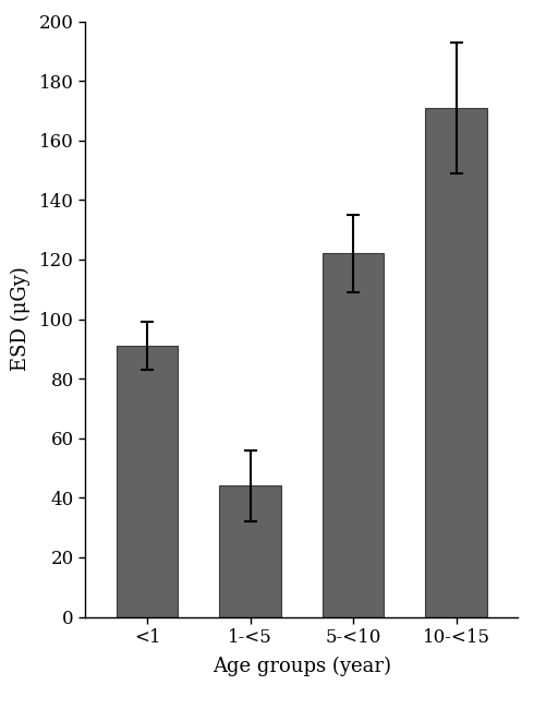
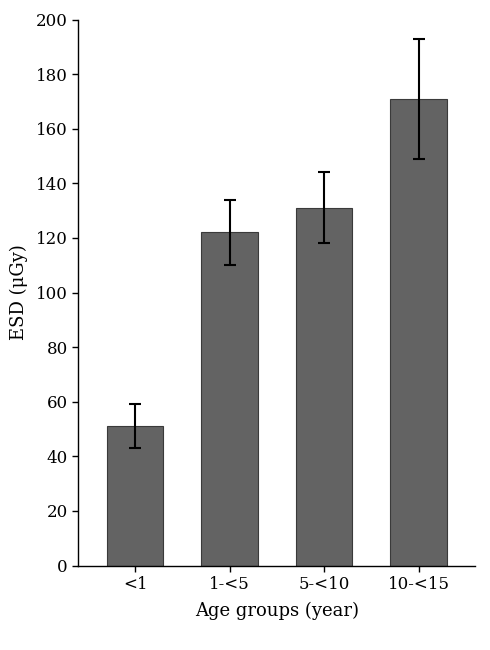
<1: 91 -> 51
1-<5: 44 -> 122
5-<10: 122 -> 131
